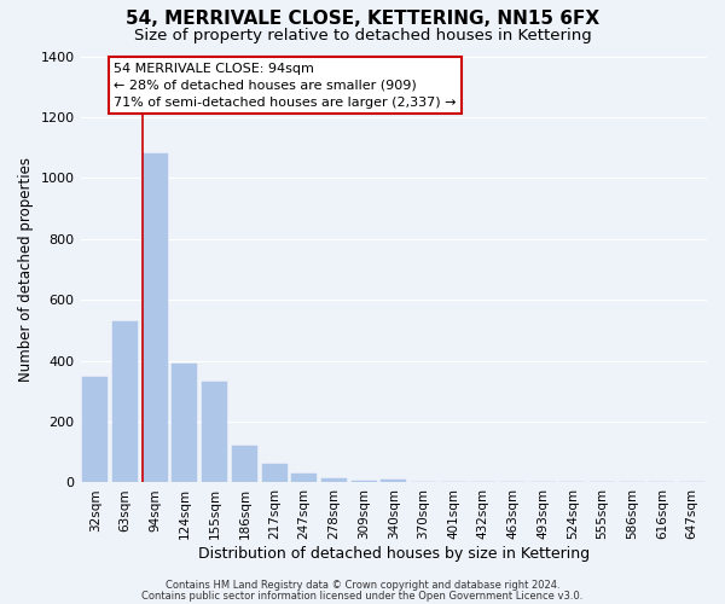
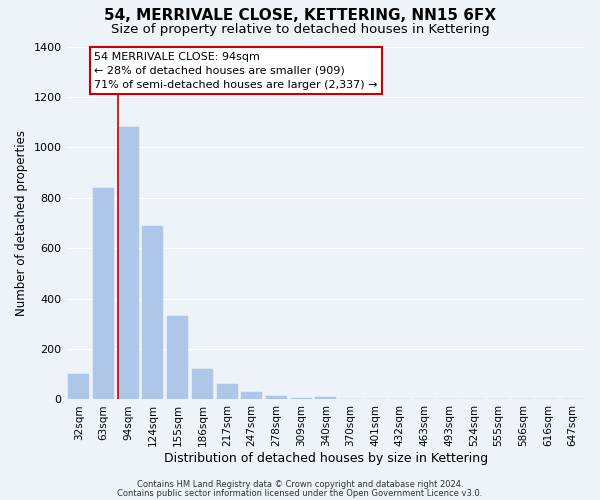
32sqm: 345 -> 100
63sqm: 530 -> 840
124sqm: 390 -> 690
